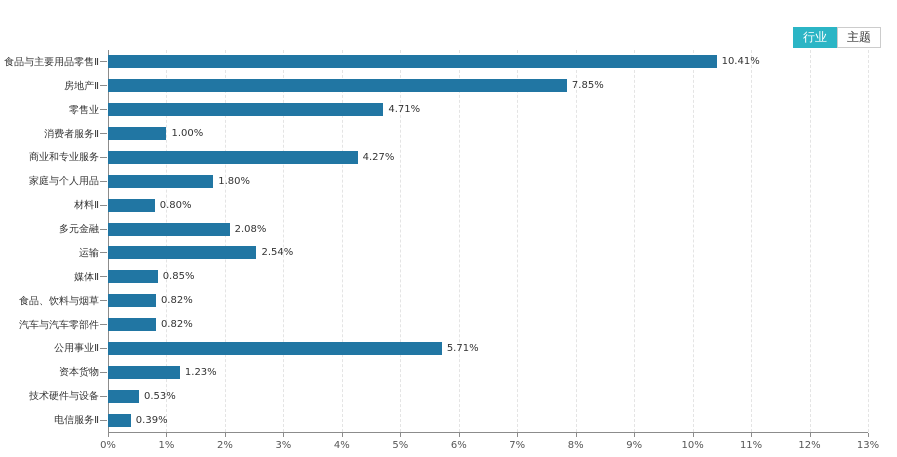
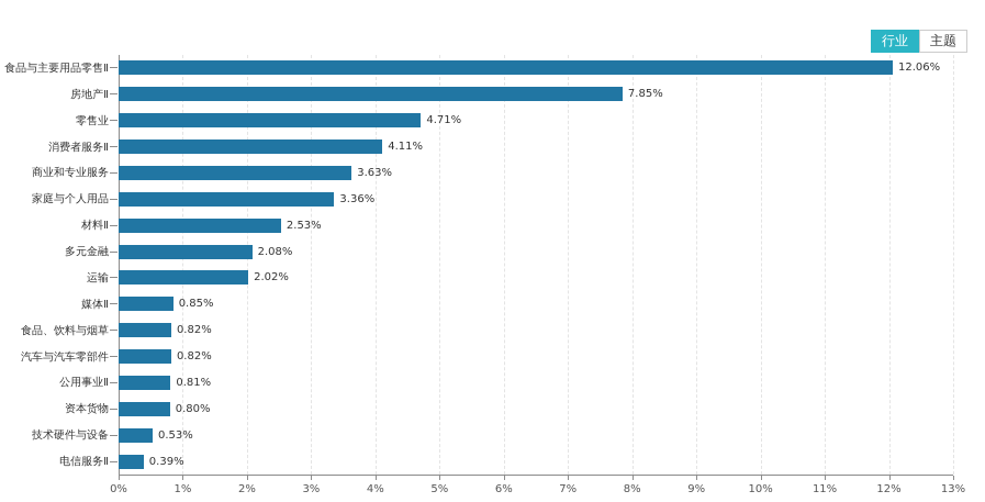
食品与主要用品零售Ⅱ: 10.41% -> 12.06%
消费者服务Ⅱ: 1.00% -> 4.11%
商业和专业服务: 4.27% -> 3.63%
家庭与个人用品: 1.80% -> 3.36%
材料Ⅱ: 0.80% -> 2.53%
运输: 2.54% -> 2.02%
公用事业Ⅱ: 5.71% -> 0.81%
资本货物: 1.23% -> 0.80%
